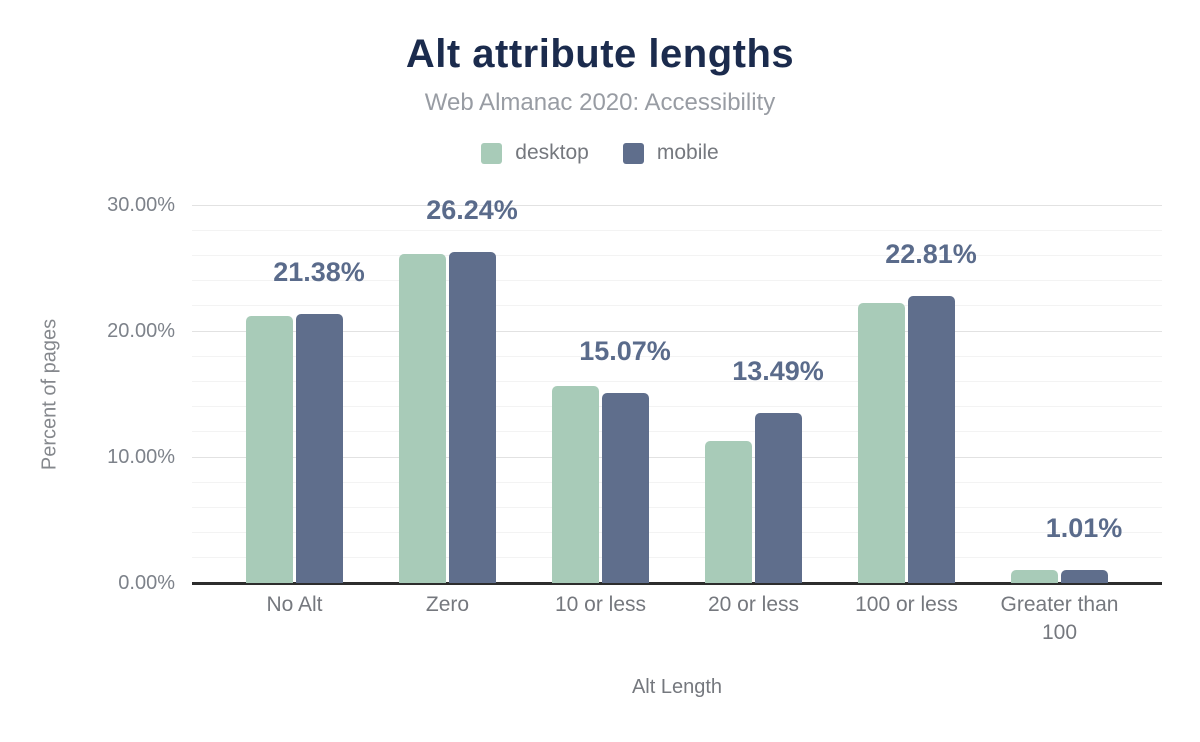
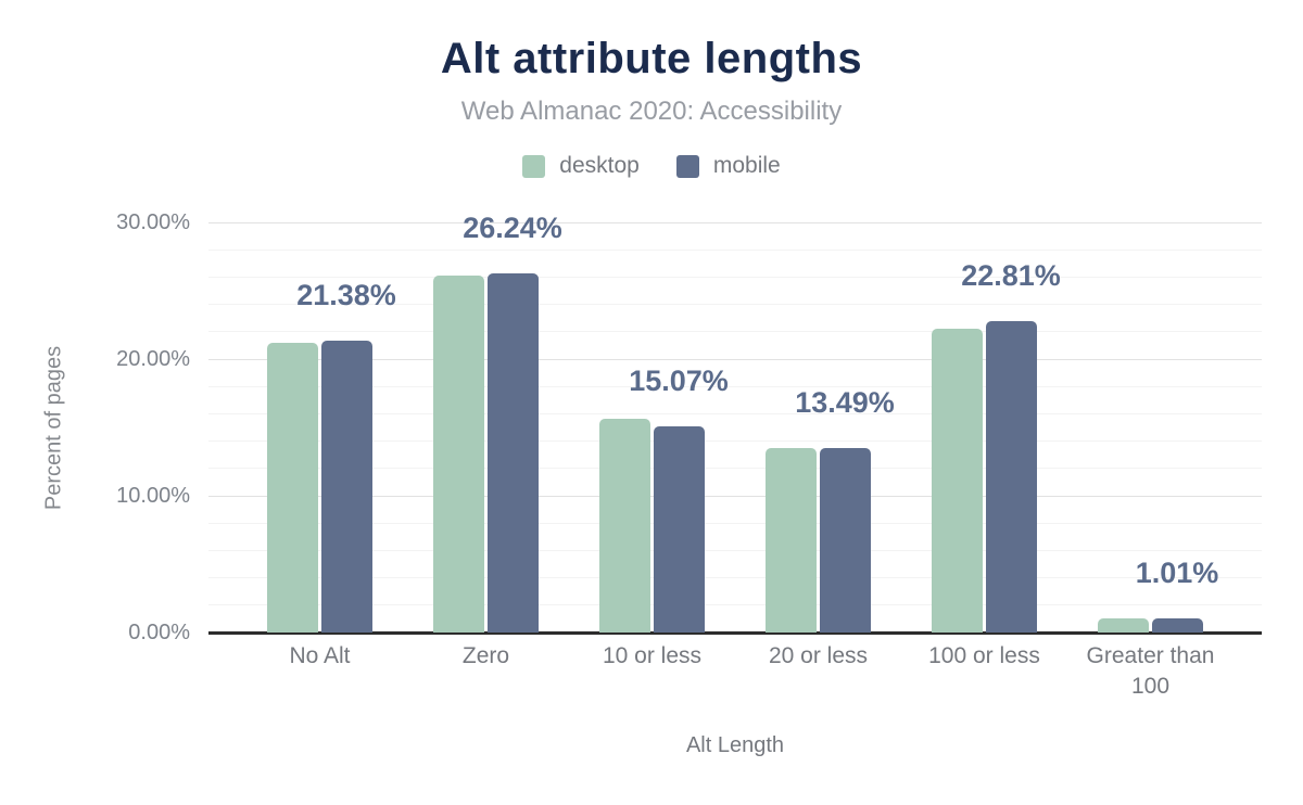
desktop/20 or less: 11.3% -> 13.5%
